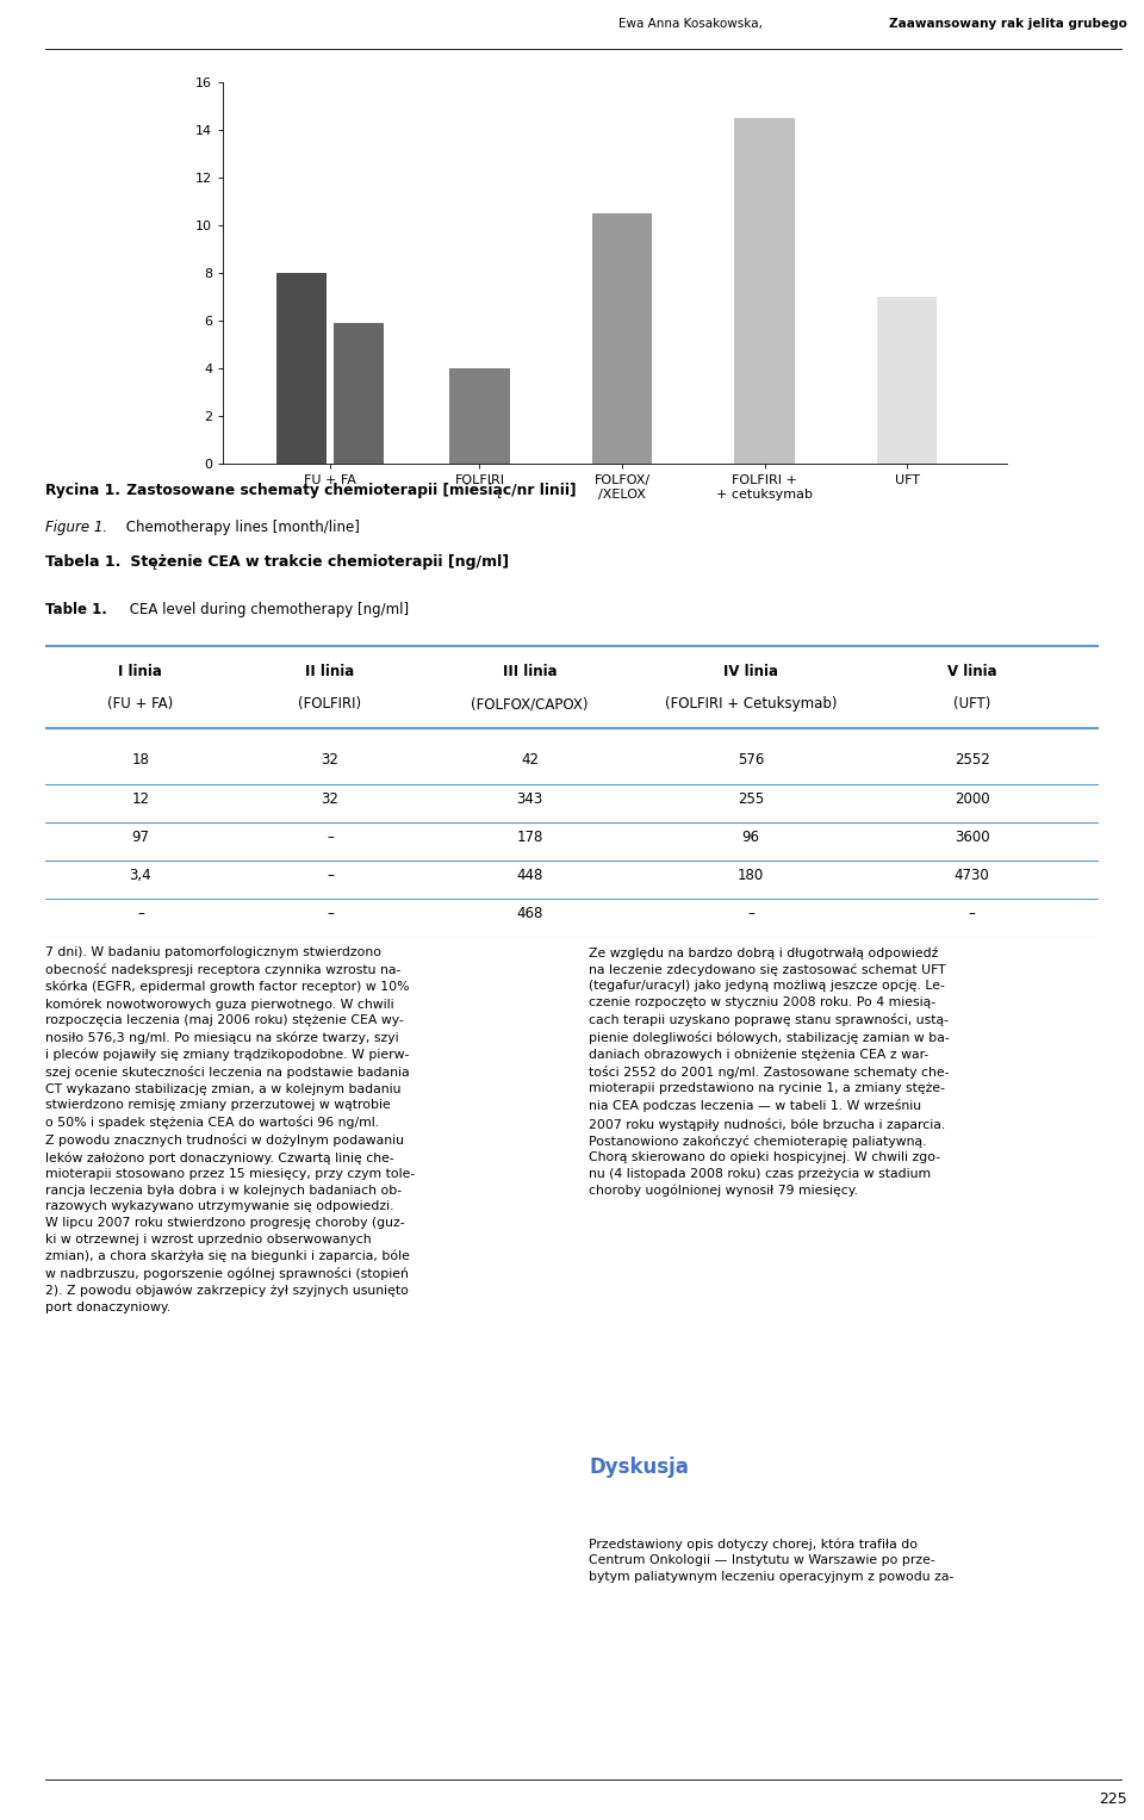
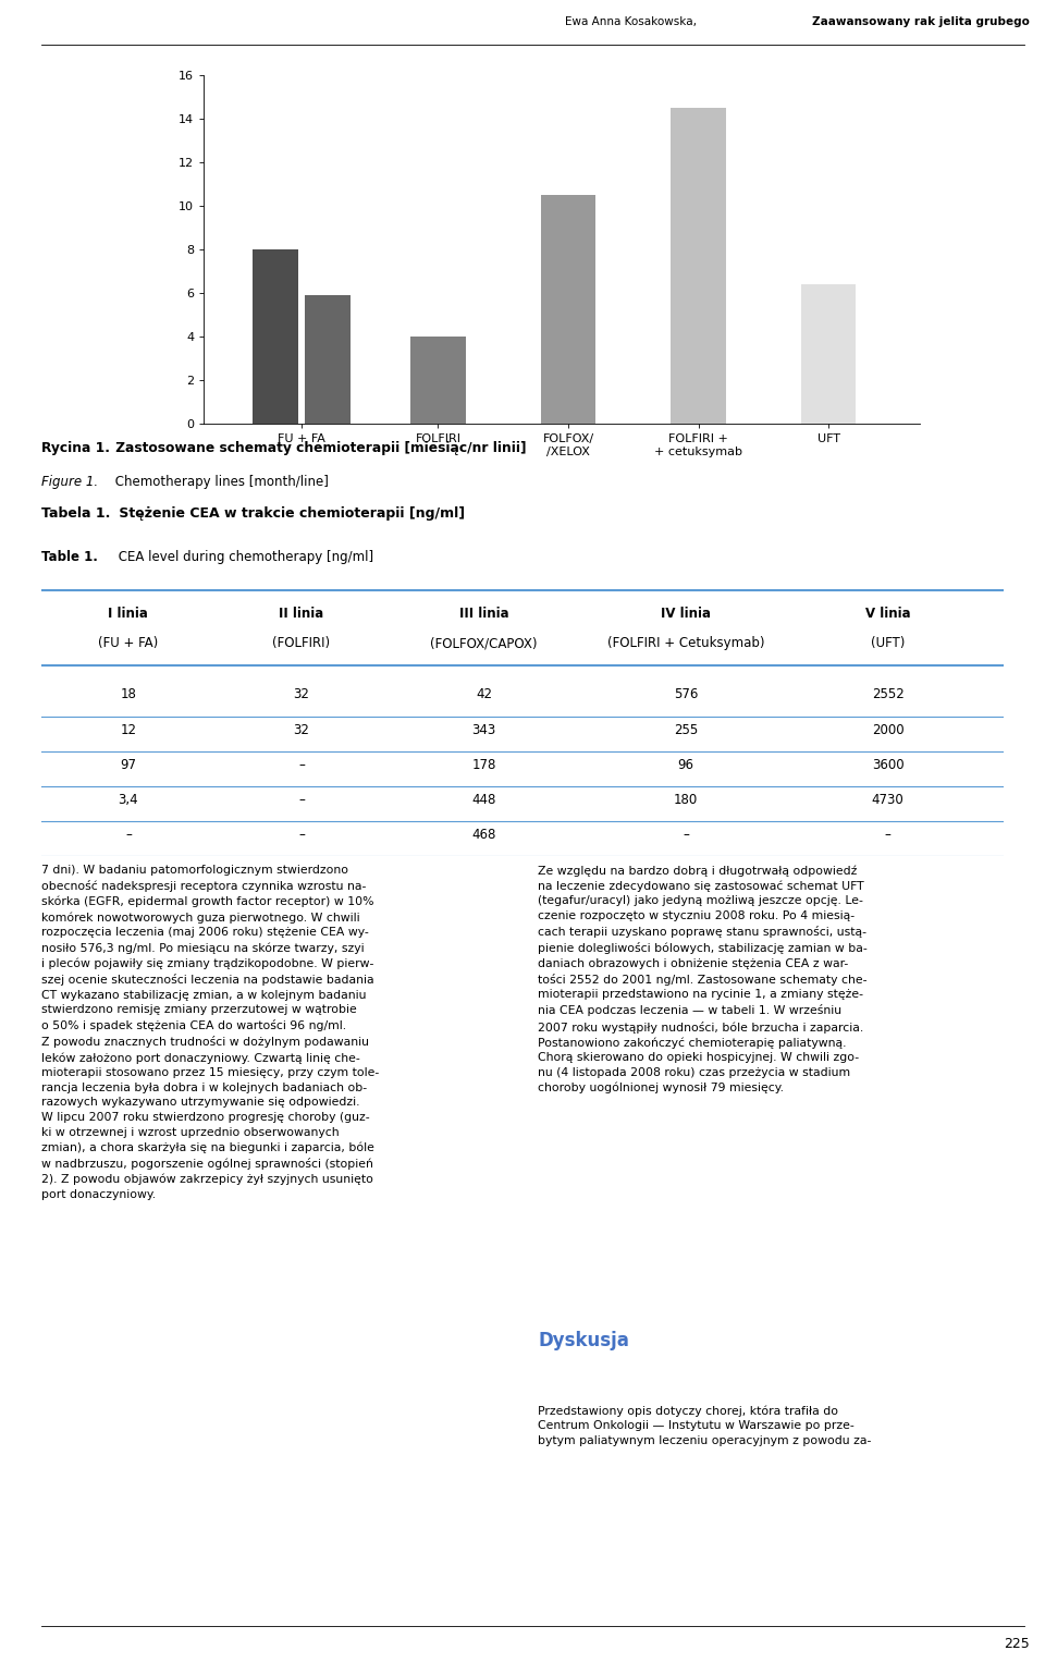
UFT: 7.0 -> 6.4
